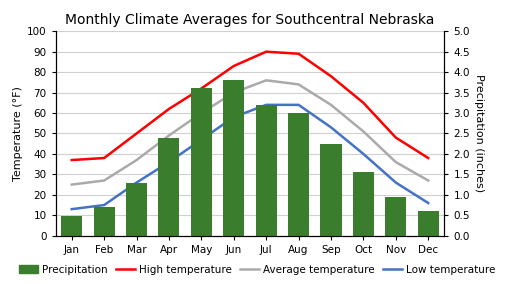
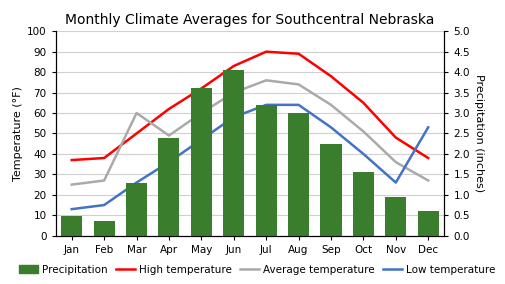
Precipitation/Feb: 0.70 -> 0.35
Average temperature/Mar: 37 -> 60
Precipitation/Jun: 3.80 -> 4.05
Low temperature/Dec: 16 -> 53
